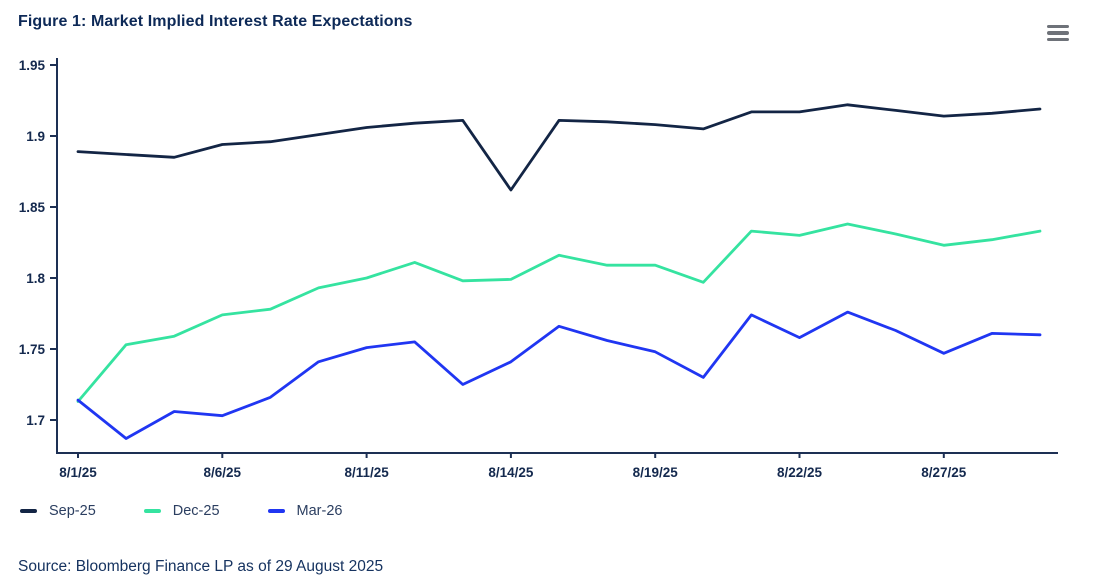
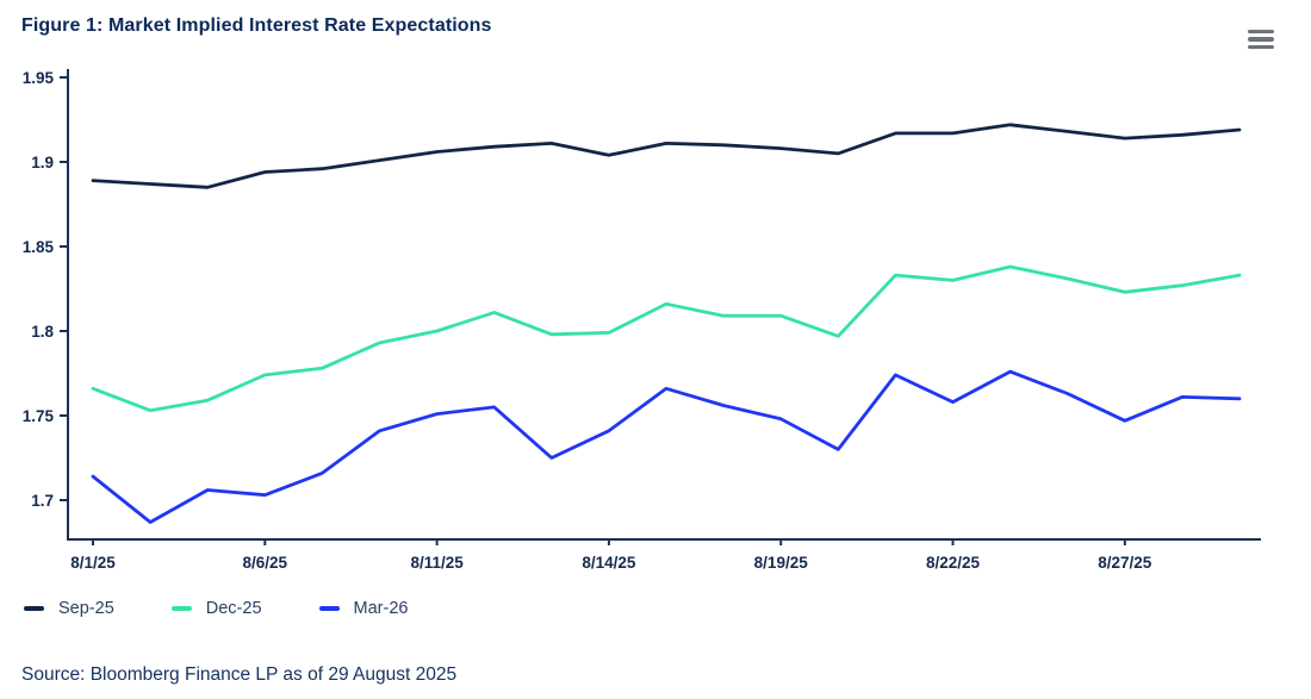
Dec-25/8/1/25: 1.713 -> 1.766
Sep-25/8/14/25: 1.862 -> 1.904
